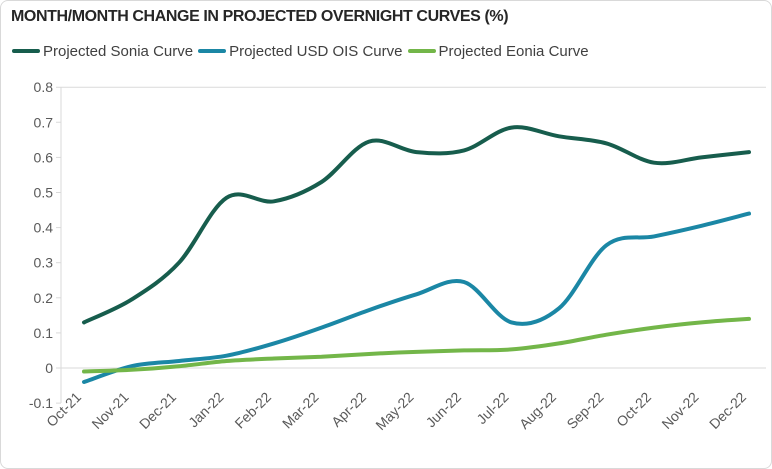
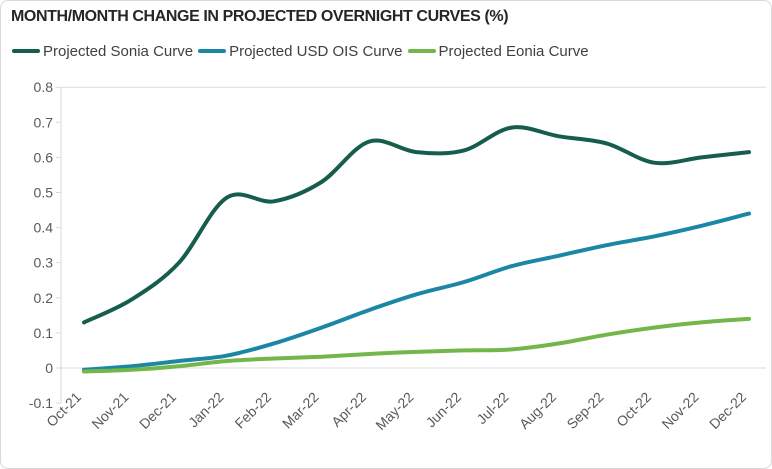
Projected USD OIS Curve/Oct-21: -0.04 -> -0.01
Projected USD OIS Curve/Jul-22: 0.13 -> 0.29
Projected USD OIS Curve/Aug-22: 0.17 -> 0.32
